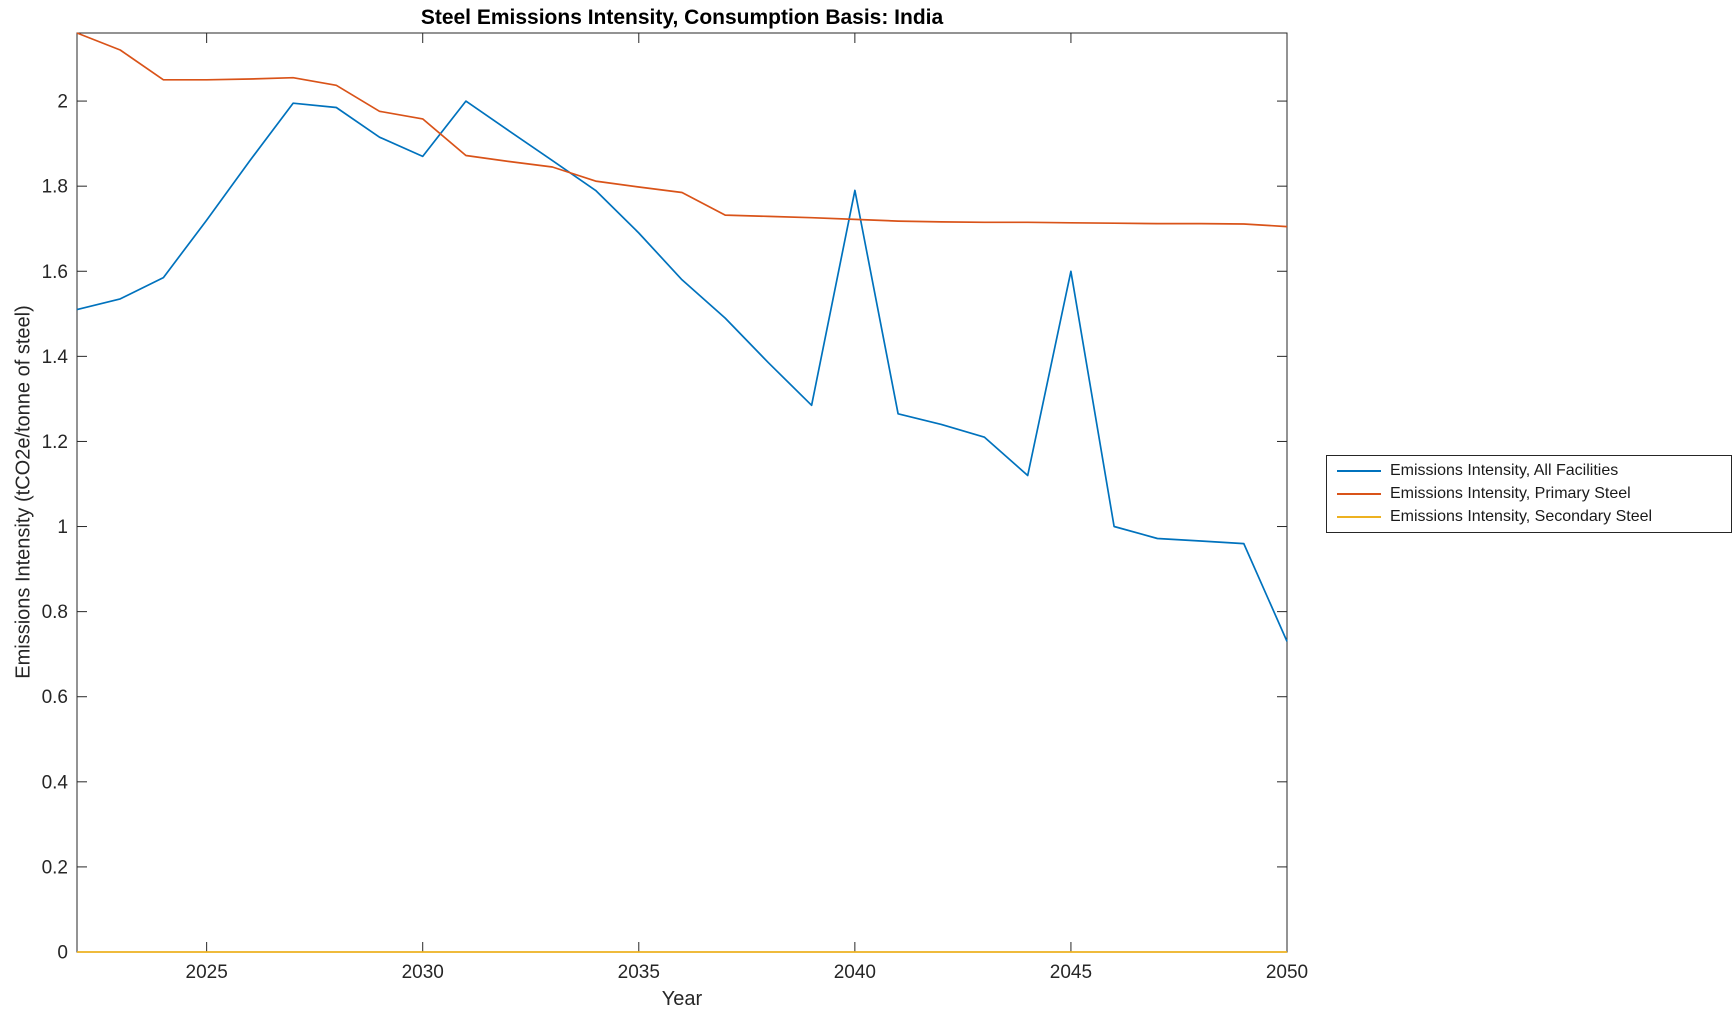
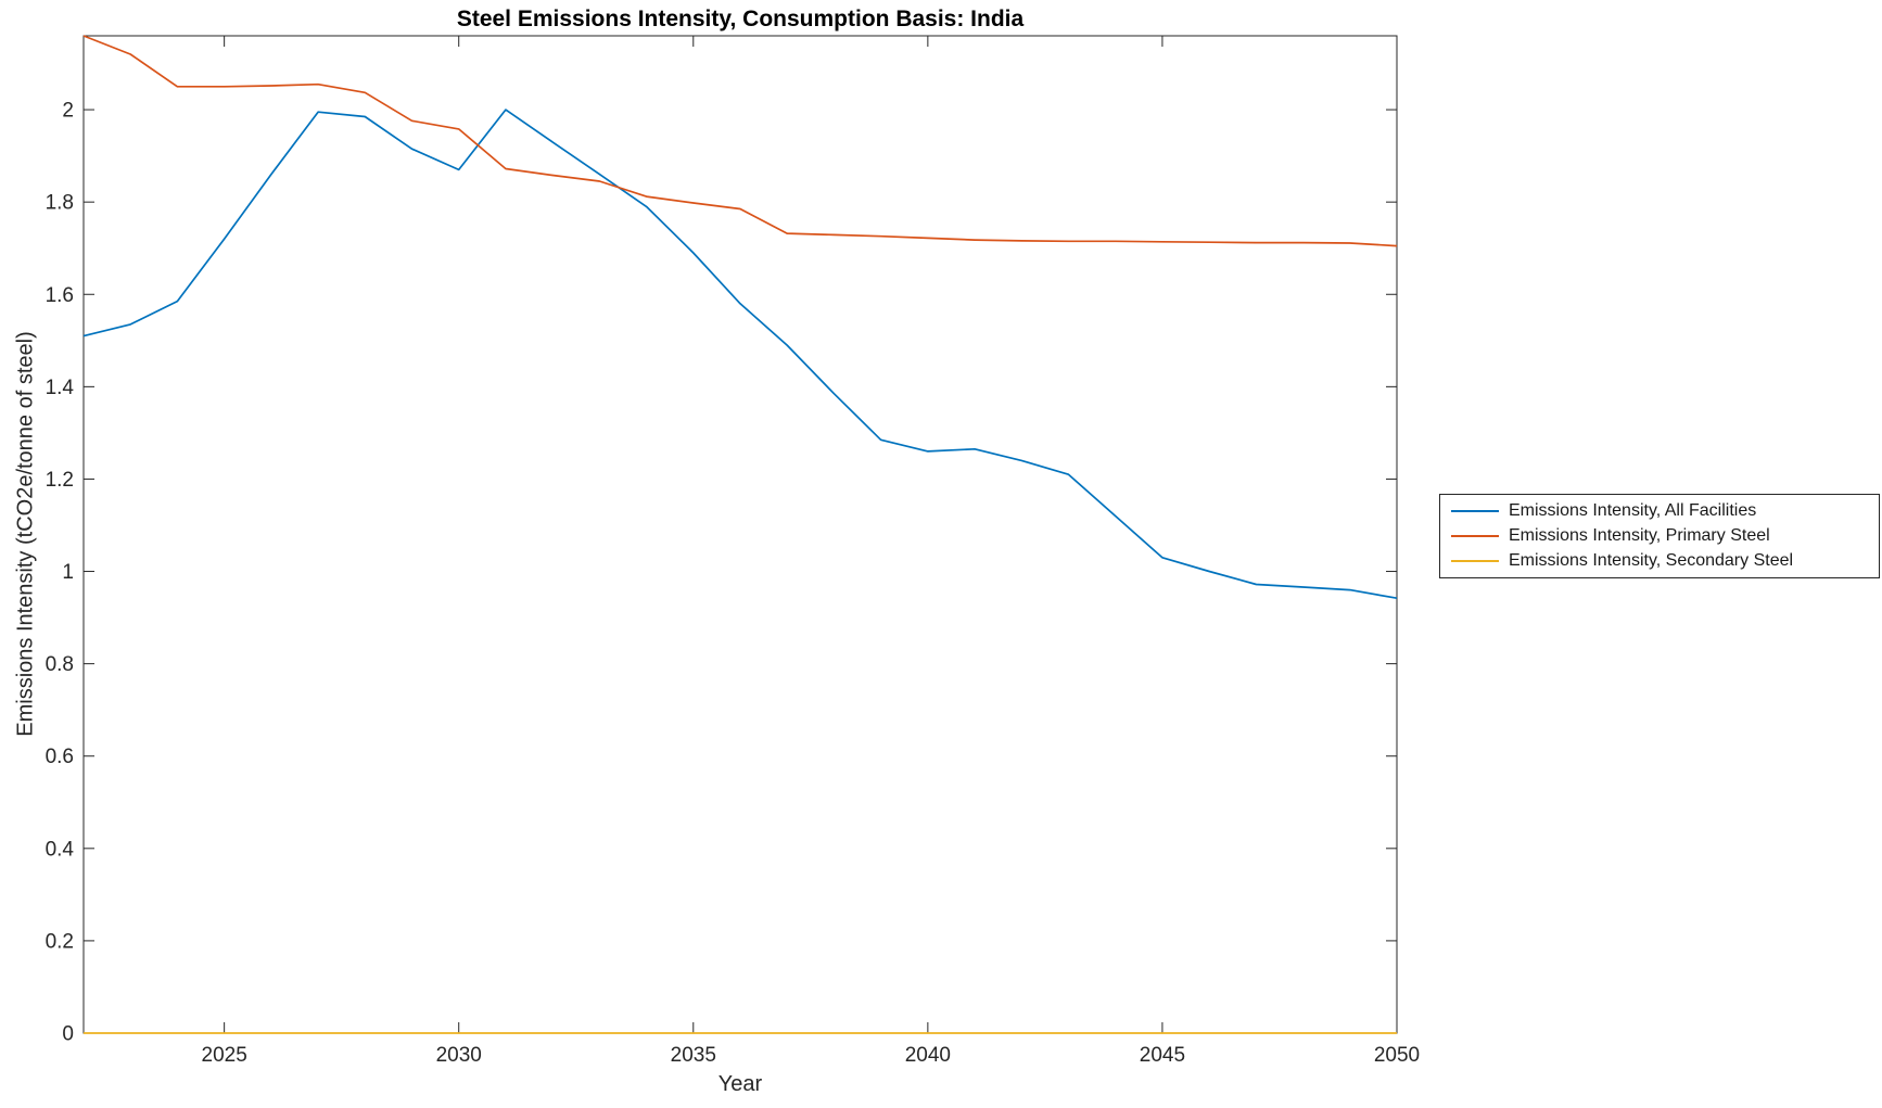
Emissions Intensity, All Facilities/2040: 1.79 -> 1.26
Emissions Intensity, All Facilities/2045: 1.60 -> 1.03
Emissions Intensity, All Facilities/2050: 0.73 -> 0.94
